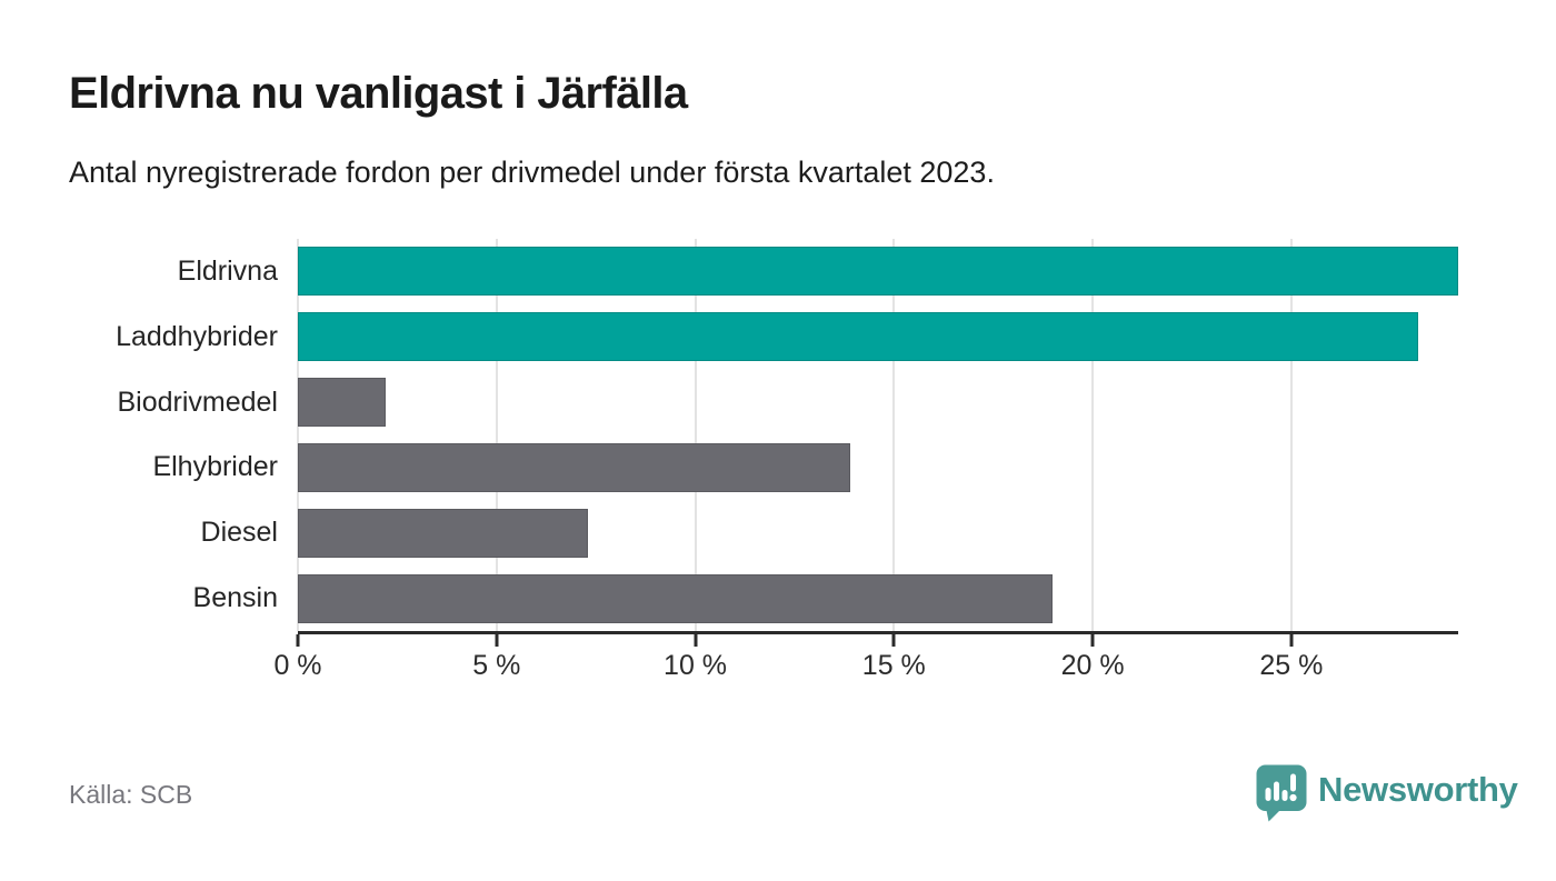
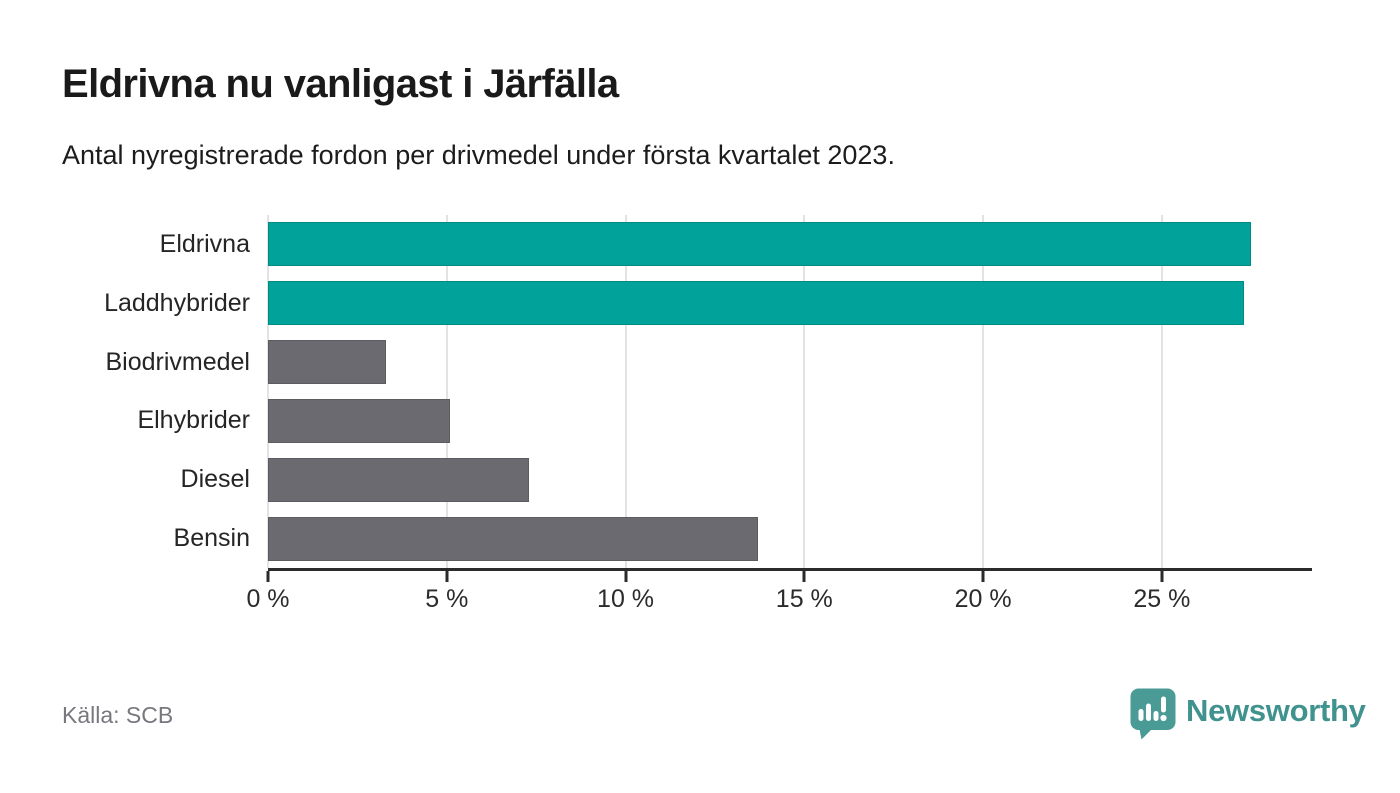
Eldrivna: 29.2% -> 27.5%
Laddhybrider: 28.2% -> 27.3%
Biodrivmedel: 2.2% -> 3.3%
Elhybrider: 13.9% -> 5.1%
Bensin: 19.0% -> 13.7%
